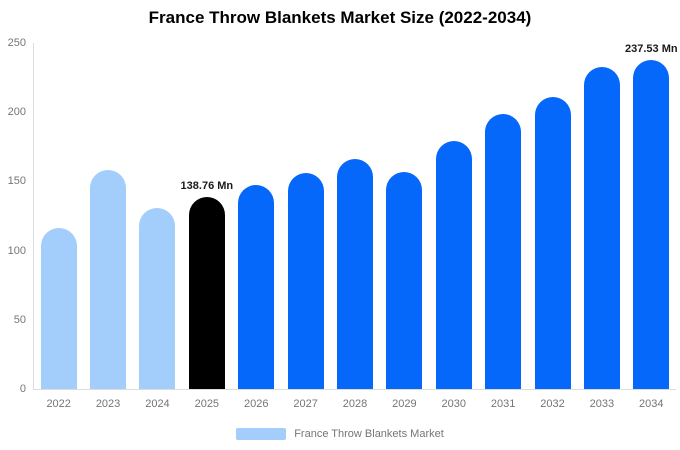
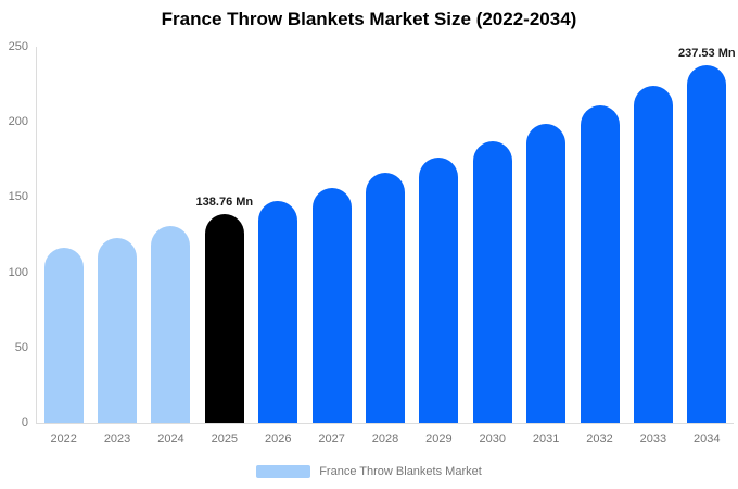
2023: 158 -> 123
2029: 157 -> 176
2030: 179 -> 187
2033: 233 -> 224
